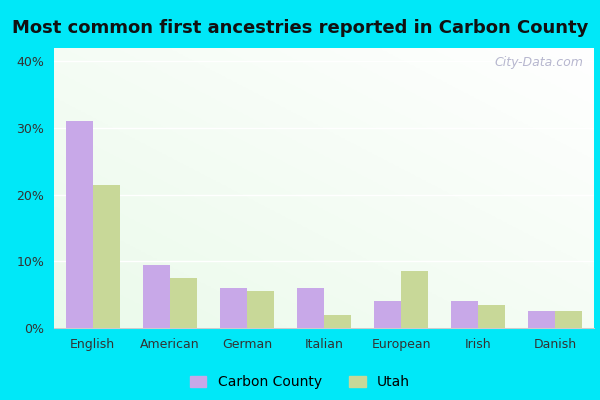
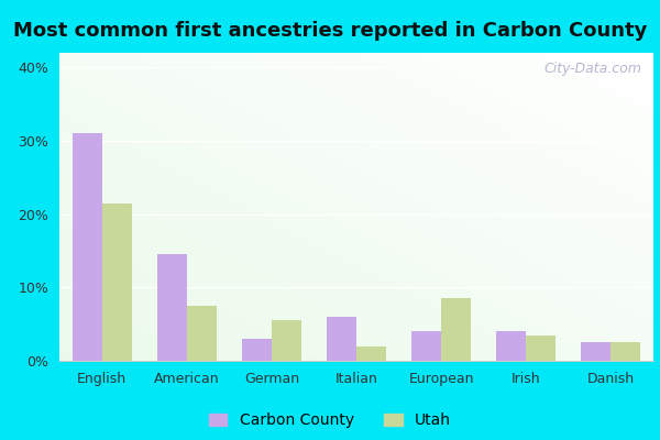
Carbon County/American: 9.5% -> 14.6%
Carbon County/German: 6.0% -> 3.0%
